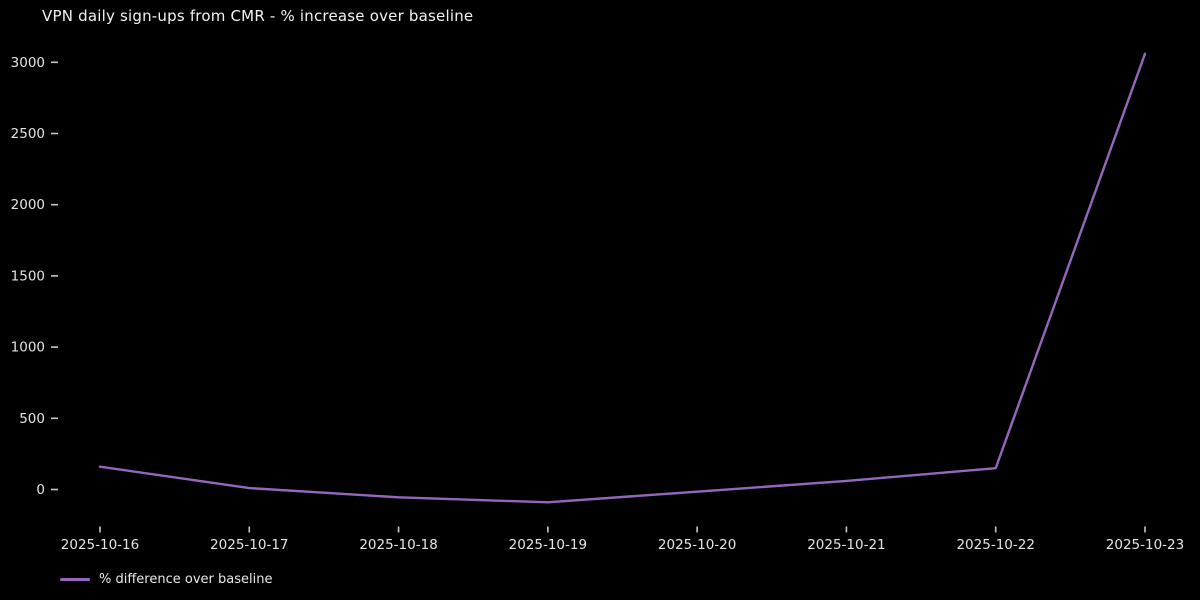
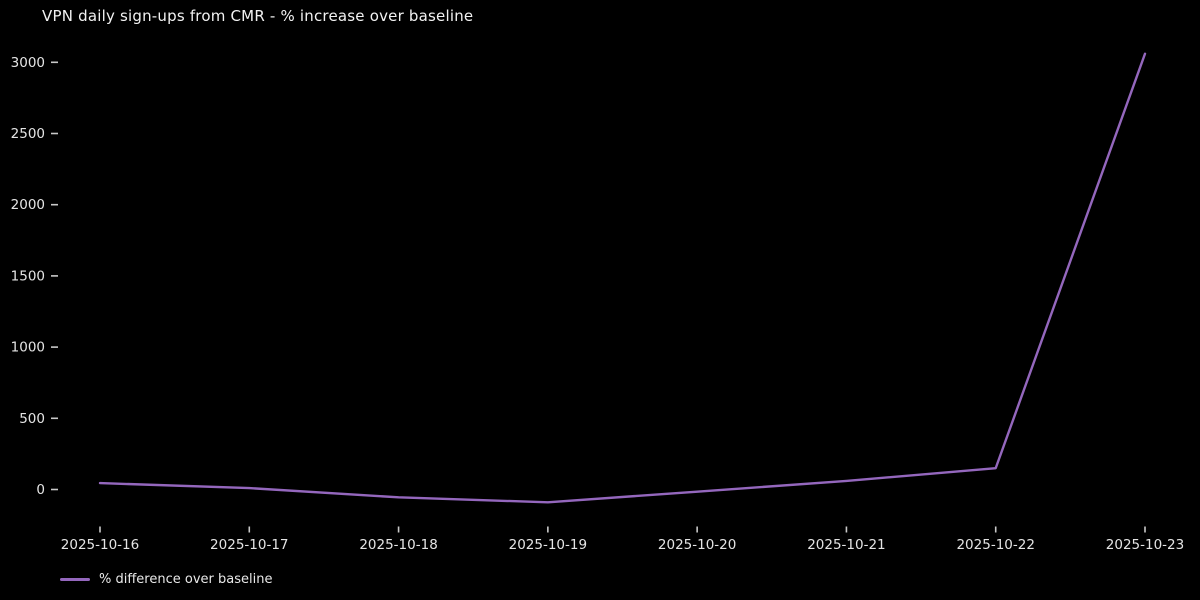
2025-10-16: 160 -> 40
